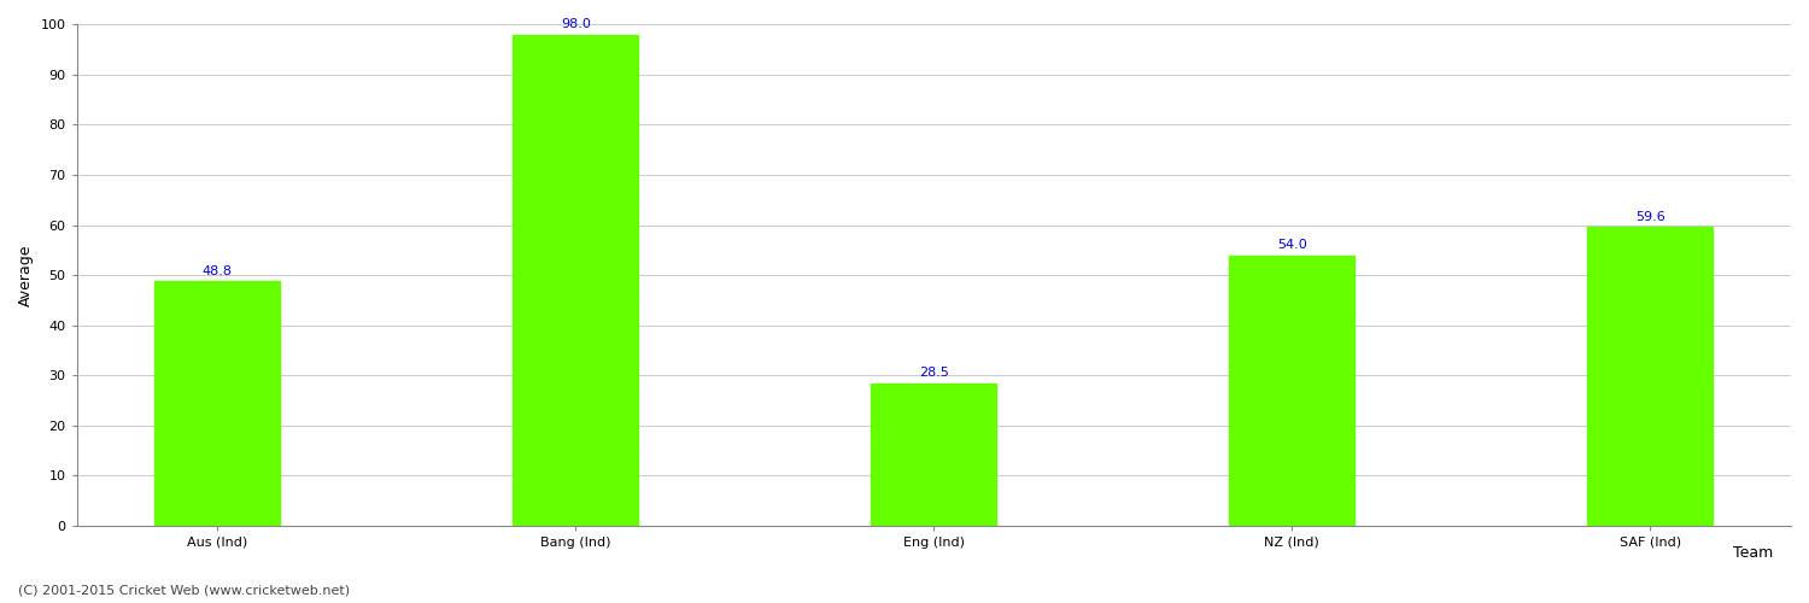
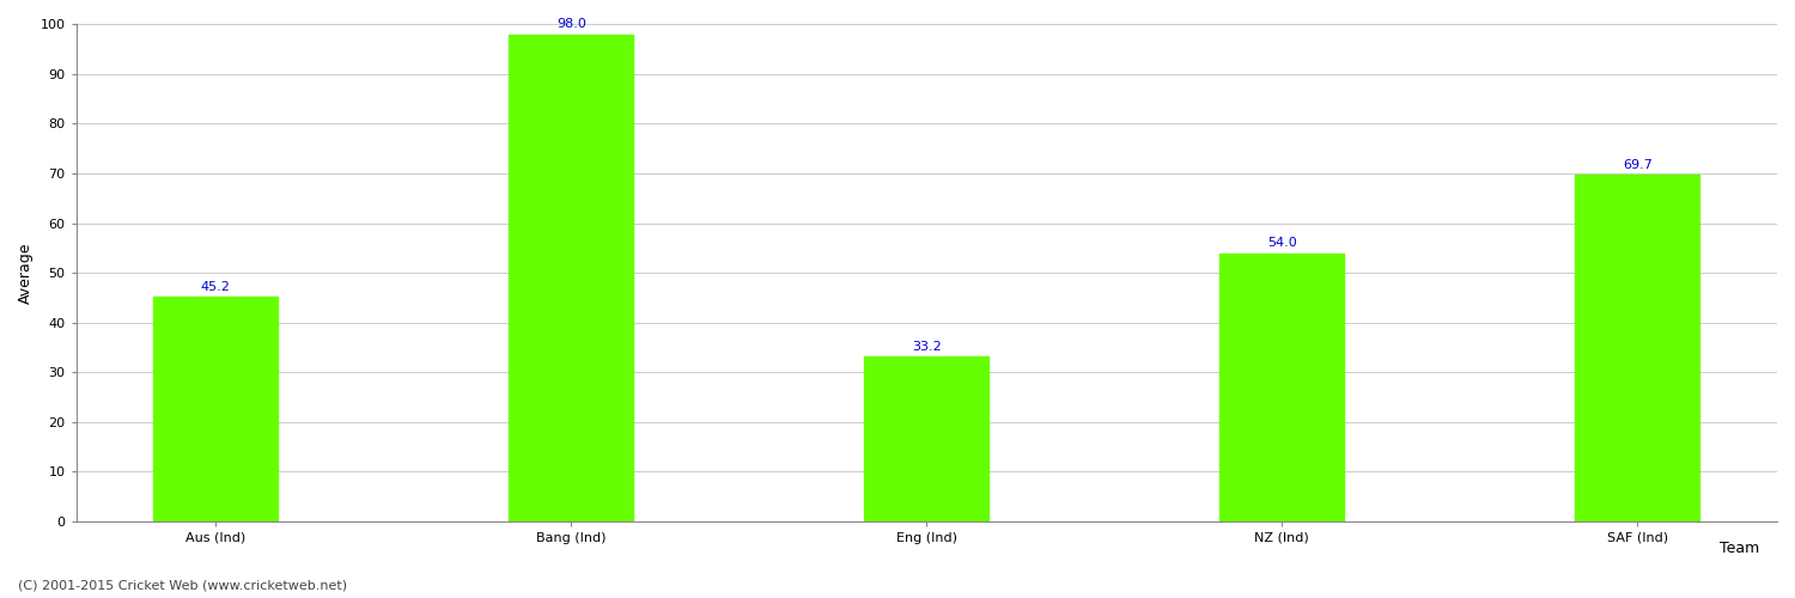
Aus (Ind): 48.8 -> 45.2
Eng (Ind): 28.5 -> 33.2
SAF (Ind): 59.6 -> 69.7
